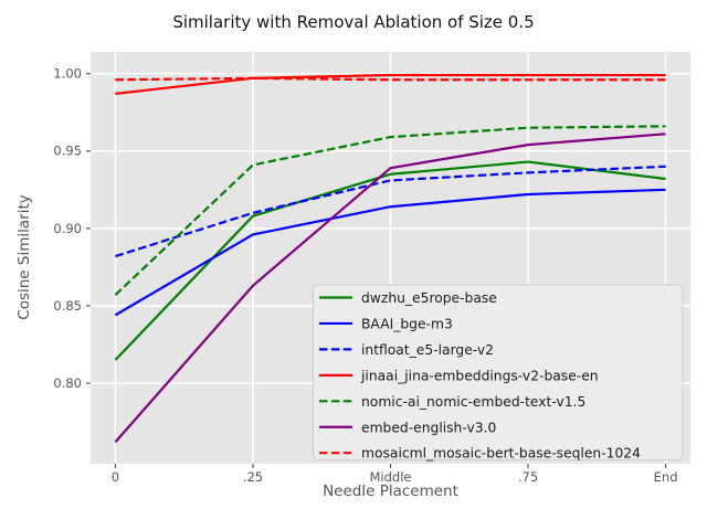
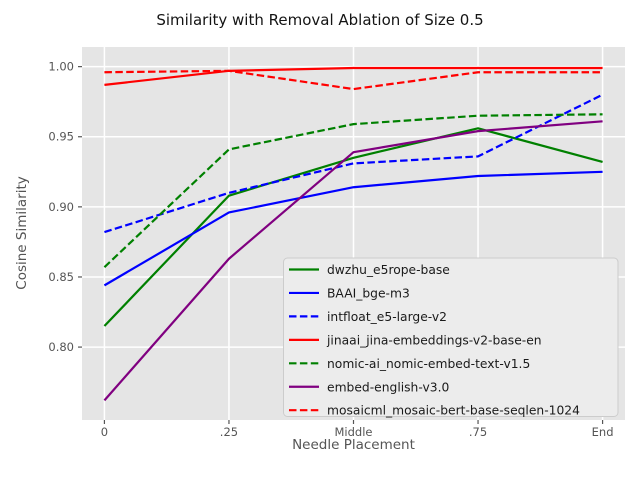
mosaicml_mosaic-bert-base-seqlen-1024/Middle: 0.996 -> 0.984
dwzhu_e5rope-base/.75: 0.943 -> 0.956
intfloat_e5-large-v2/End: 0.940 -> 0.980
